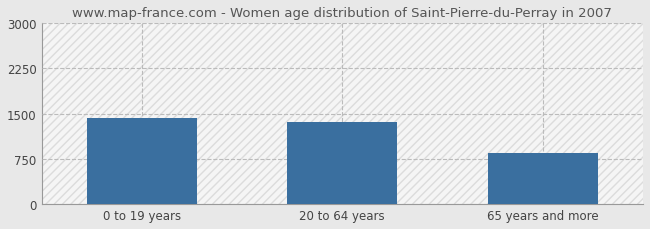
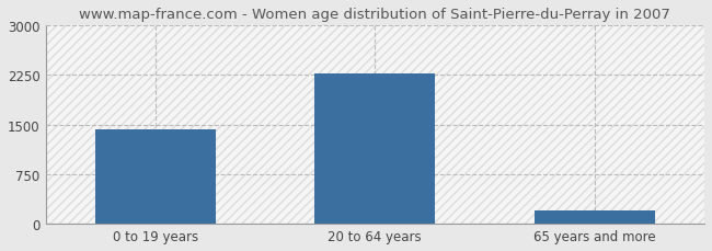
20 to 64 years: 1360 -> 2270
65 years and more: 840 -> 200
